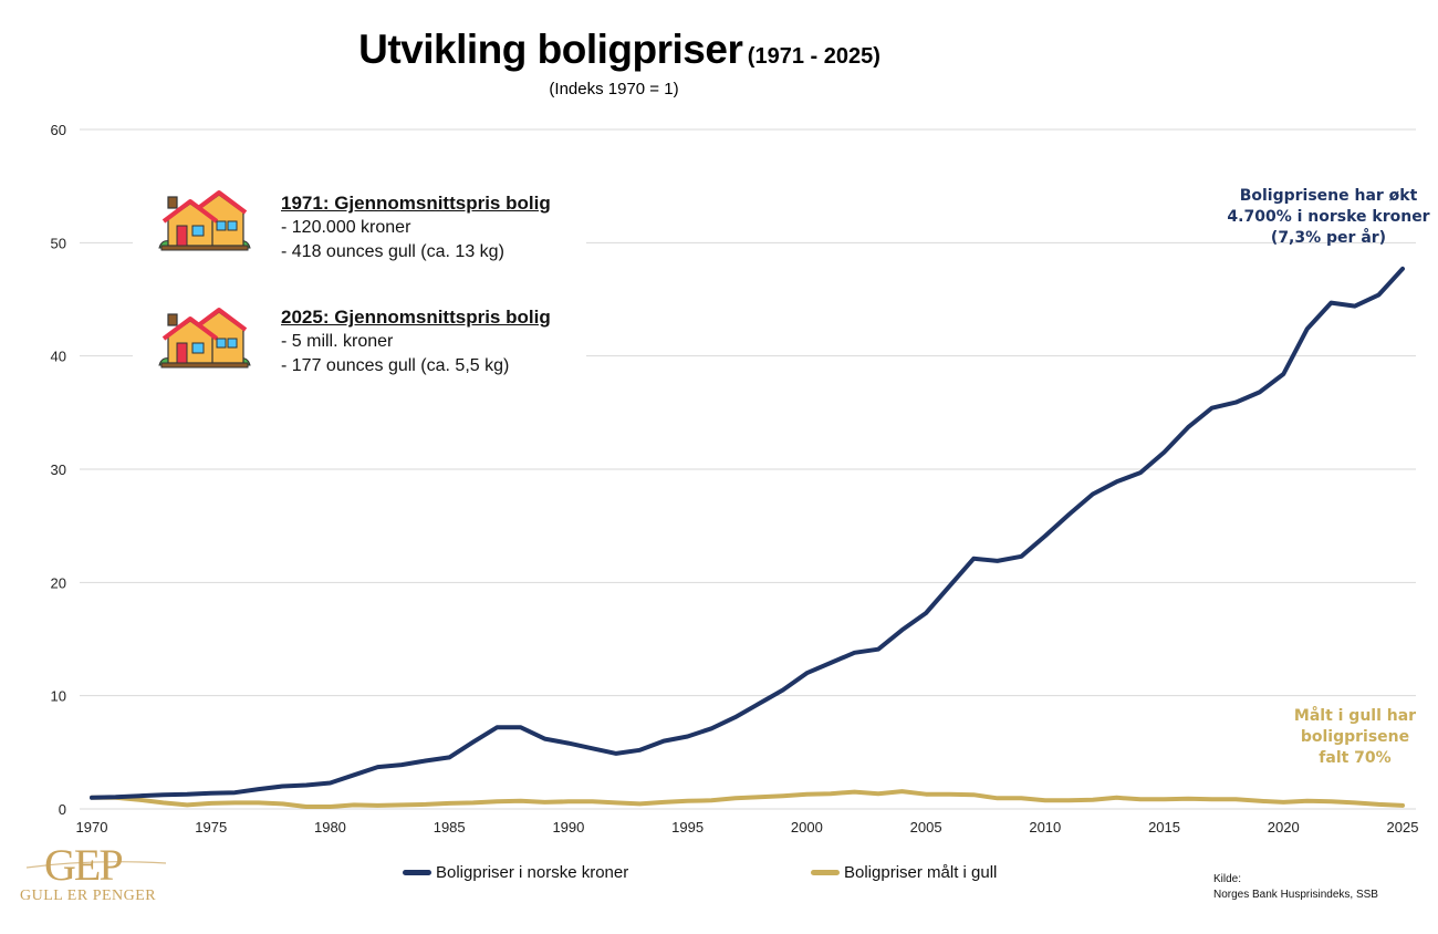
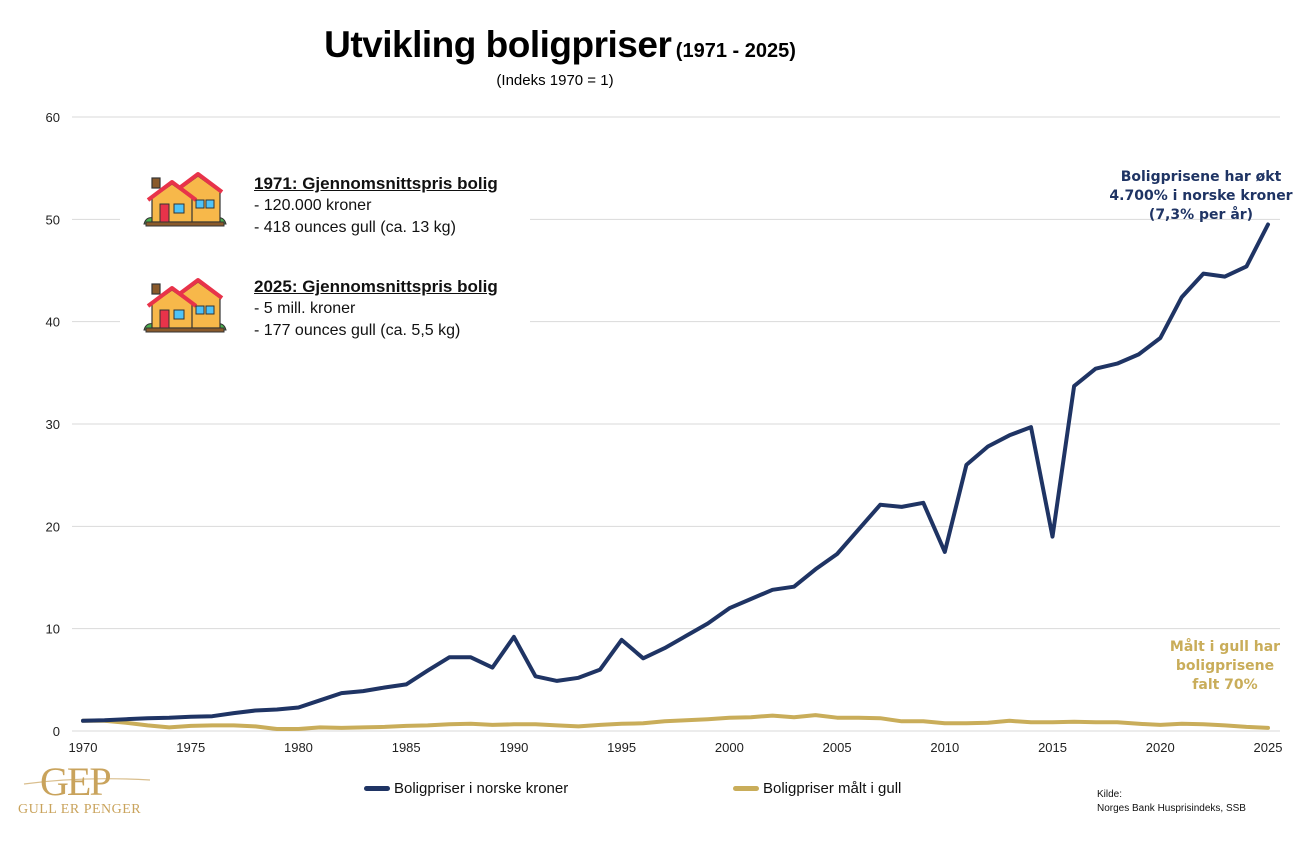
Boligpriser i norske kroner/1990: 5.8 -> 9.2
Boligpriser i norske kroner/1995: 6.4 -> 8.9
Boligpriser i norske kroner/2010: 24.1 -> 17.5
Boligpriser i norske kroner/2015: 31.5 -> 19.0
Boligpriser i norske kroner/2025: 47.7 -> 49.5
